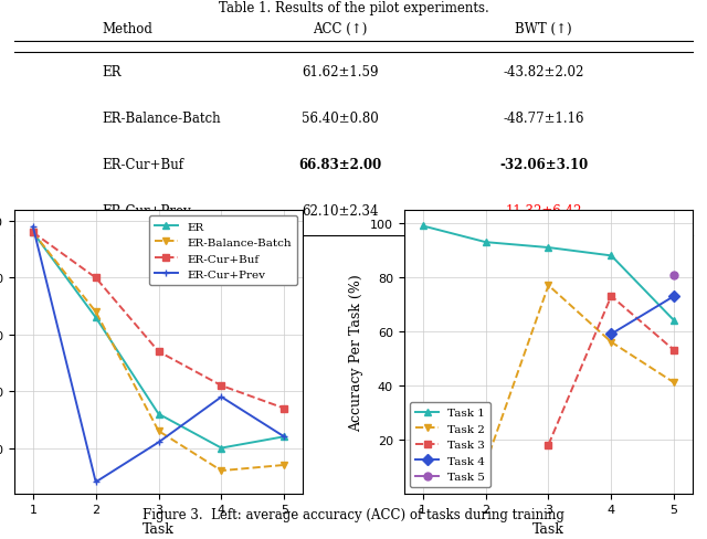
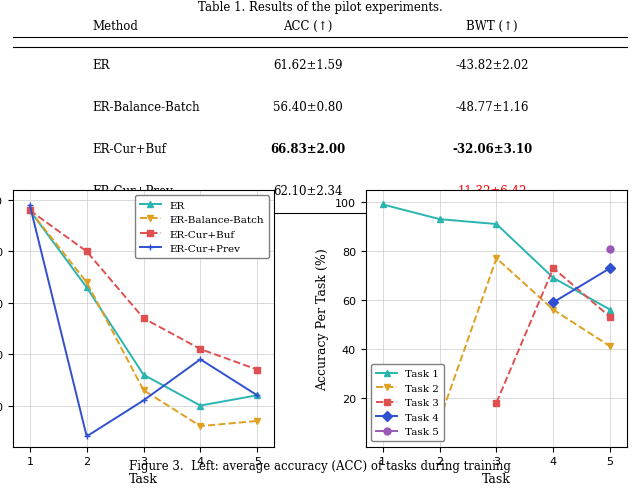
Task 1/4: 88 -> 69
Task 1/5: 64 -> 56
